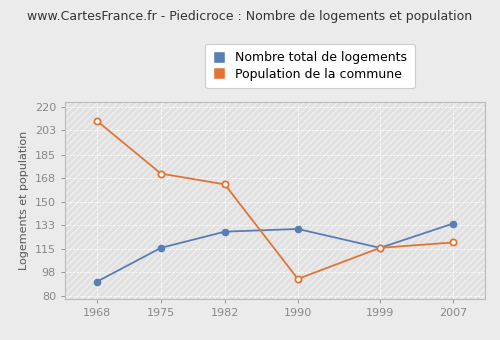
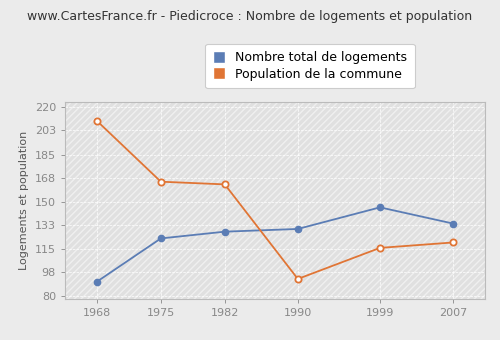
Nombre total de logements/1975: 116 -> 123
Population de la commune/1975: 171 -> 165
Nombre total de logements/1999: 116 -> 146
